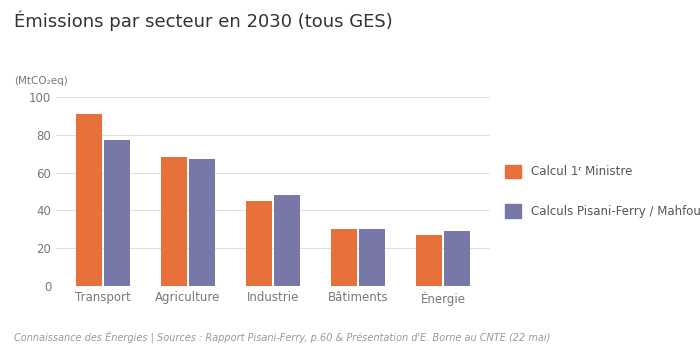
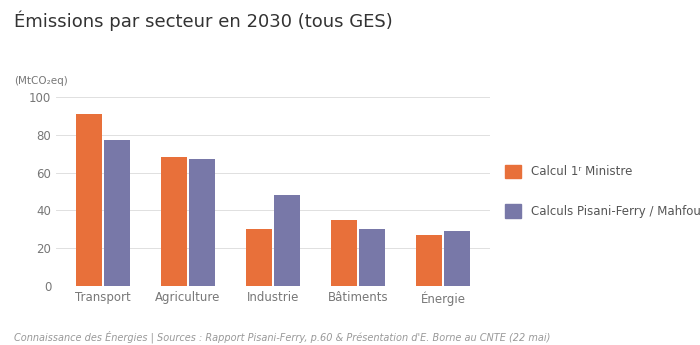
Calcul 1ʳ Ministre/Industrie: 45 -> 30
Calcul 1ʳ Ministre/Bâtiments: 30 -> 35
